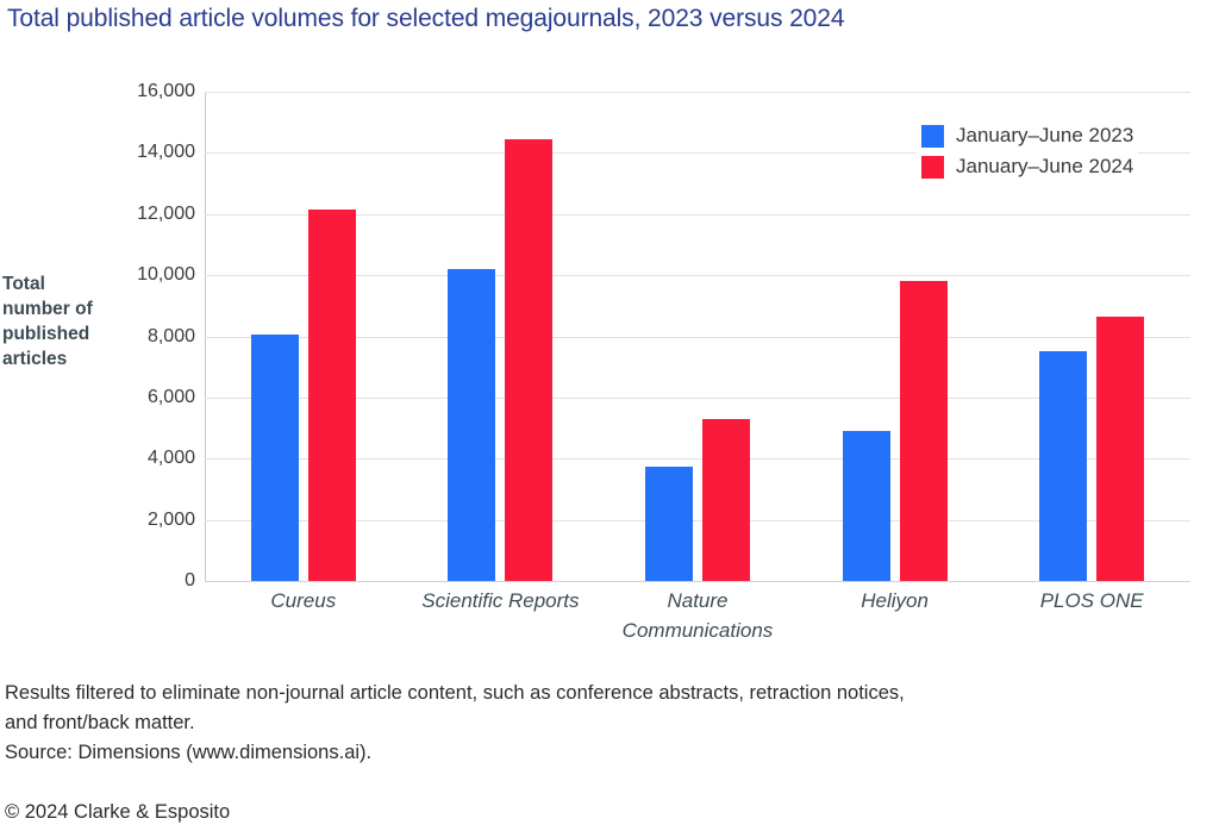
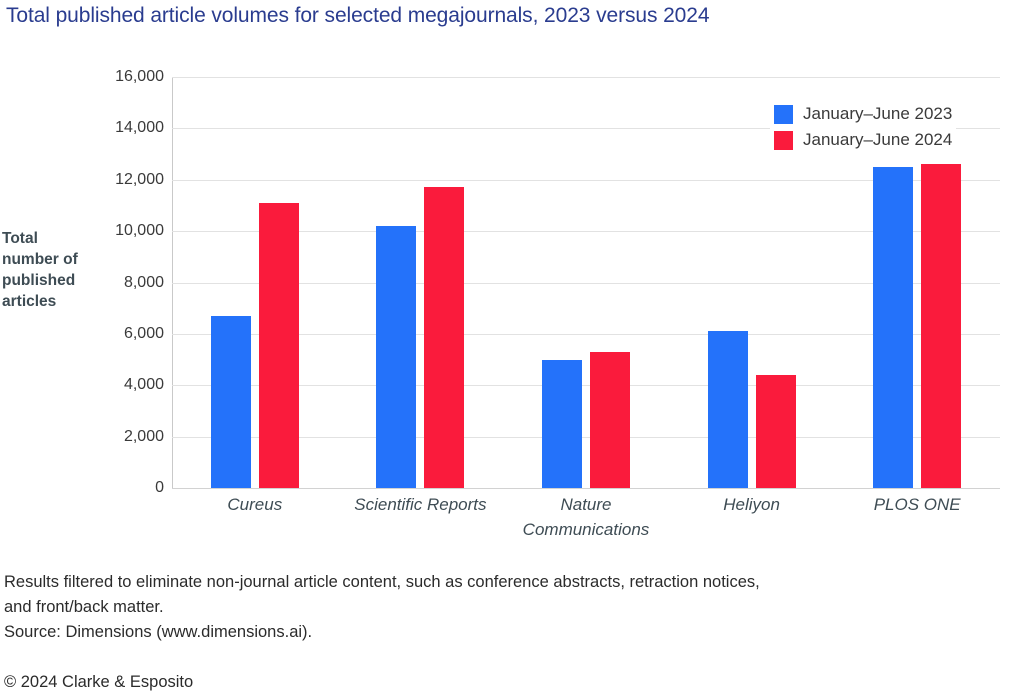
January–June 2023/Cureus: 8000 -> 6700
January–June 2024/Cureus: 12200 -> 11100
January–June 2024/Scientific Reports: 14400 -> 11700
January–June 2023/Nature Communications: 3700 -> 5000
January–June 2023/Heliyon: 4900 -> 6100
January–June 2024/Heliyon: 9800 -> 4400
January–June 2023/PLOS ONE: 7500 -> 12500
January–June 2024/PLOS ONE: 8600 -> 12600
